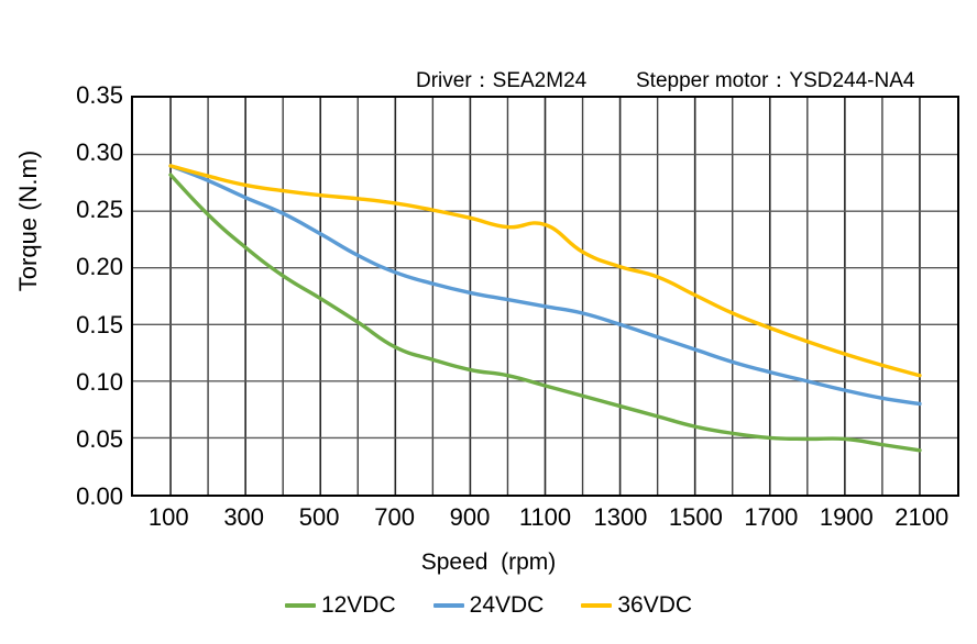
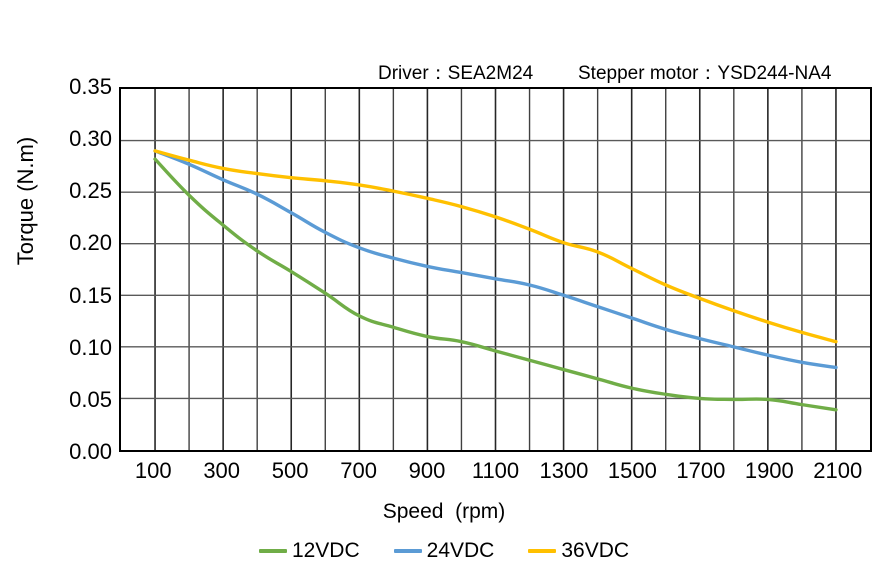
36VDC/1100: 0.238 -> 0.226
